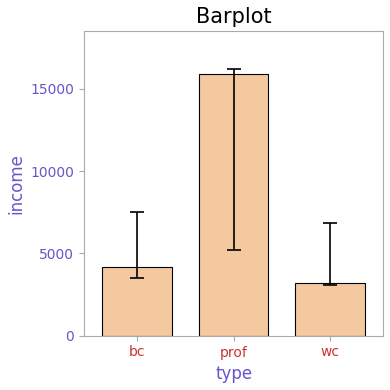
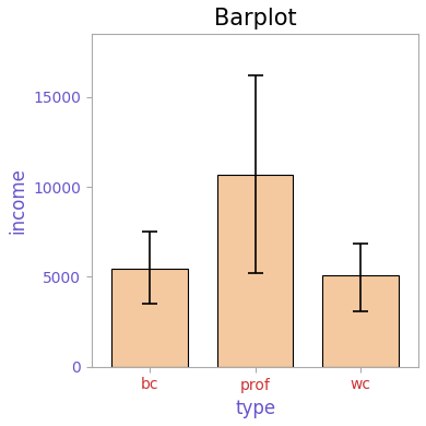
bc: 4200 -> 5400
prof: 15900 -> 10600
wc: 3200 -> 5100
